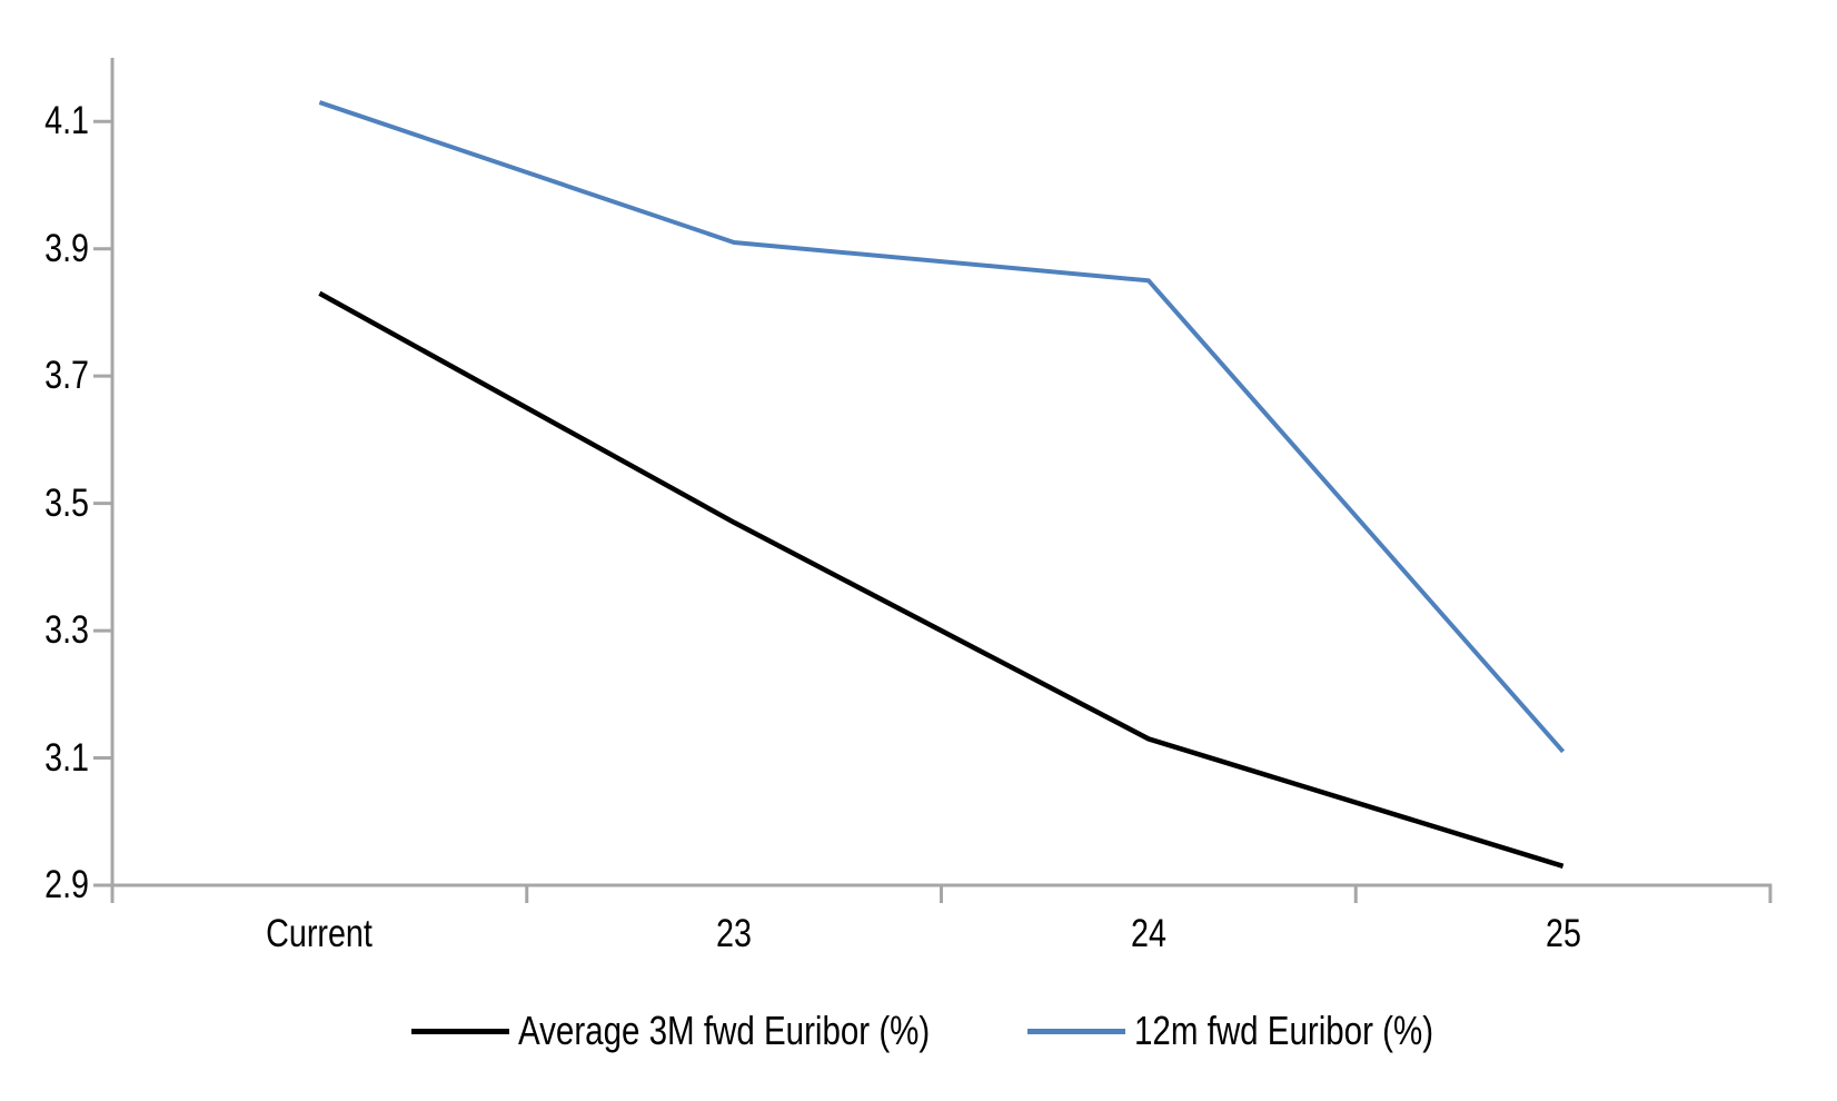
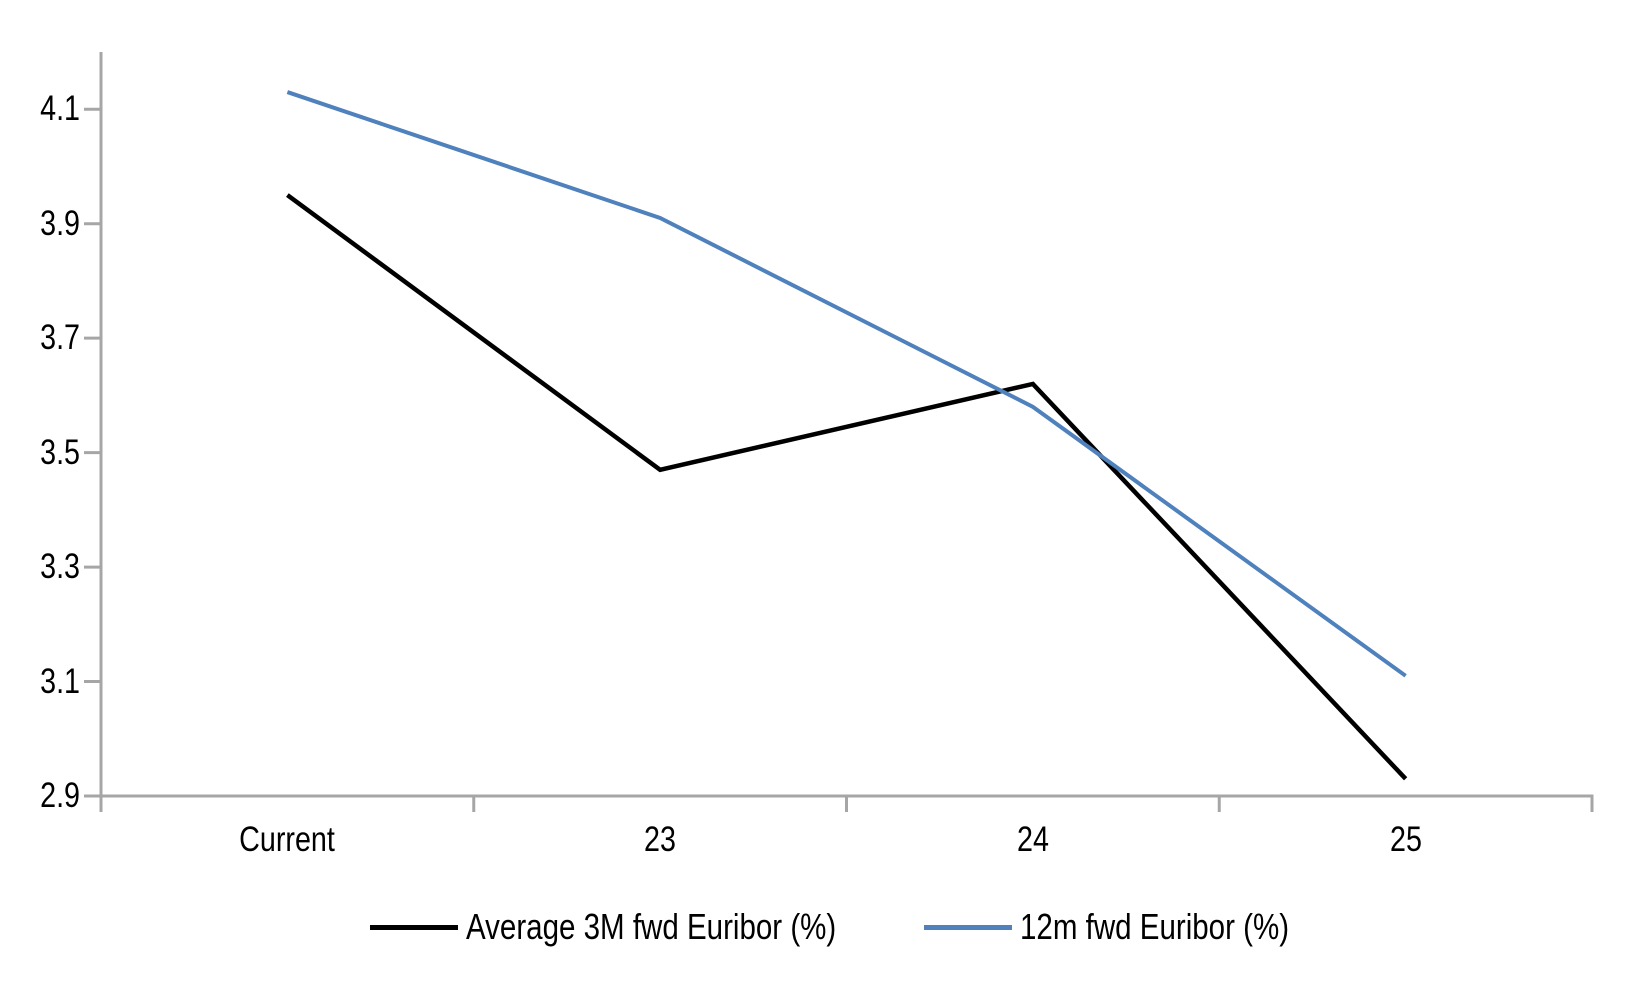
Average 3M fwd Euribor (%)/Current: 3.83 -> 3.95
Average 3M fwd Euribor (%)/24: 3.13 -> 3.62
12m fwd Euribor (%)/24: 3.85 -> 3.58
